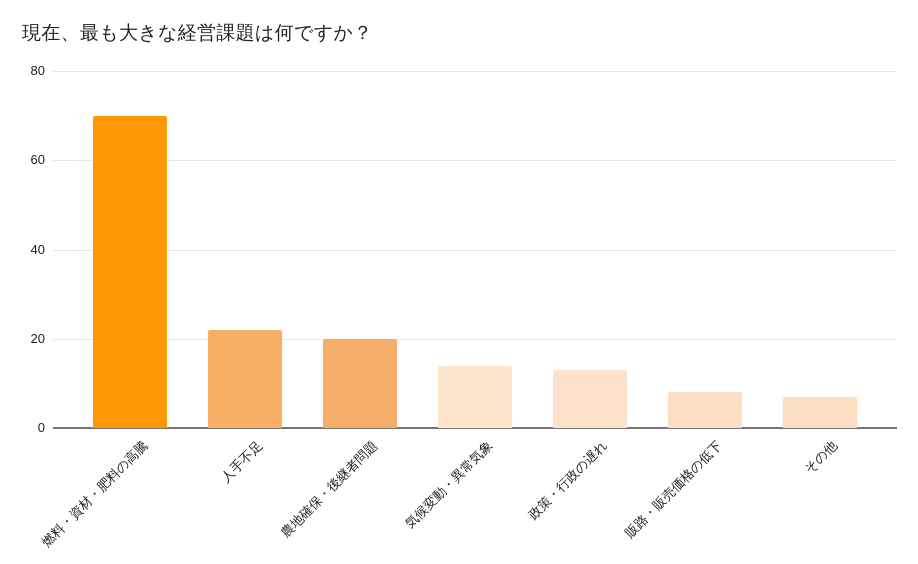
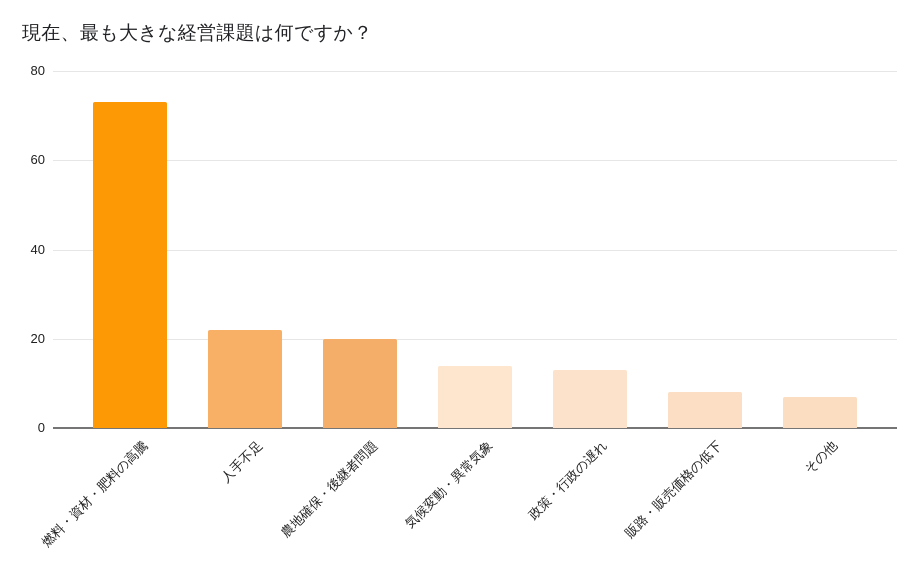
燃料・資材・肥料の高騰: 70 -> 73
